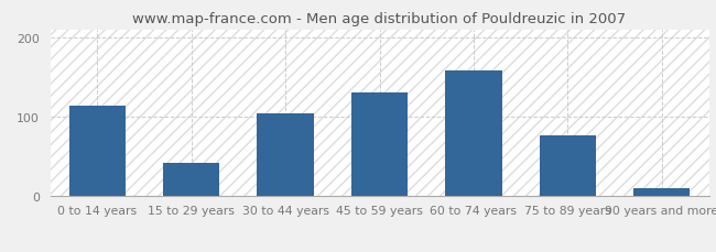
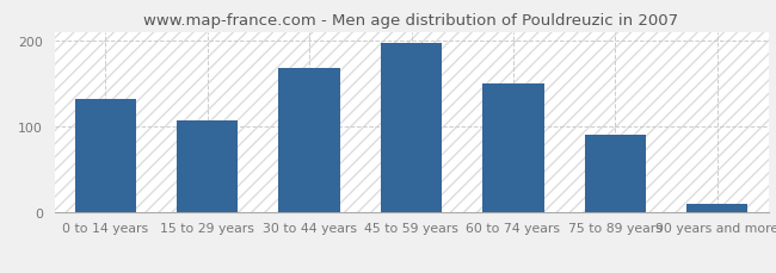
0 to 14 years: 114 -> 132
15 to 29 years: 42 -> 107
30 to 44 years: 104 -> 168
45 to 59 years: 130 -> 197
60 to 74 years: 158 -> 150
75 to 89 years: 76 -> 90
